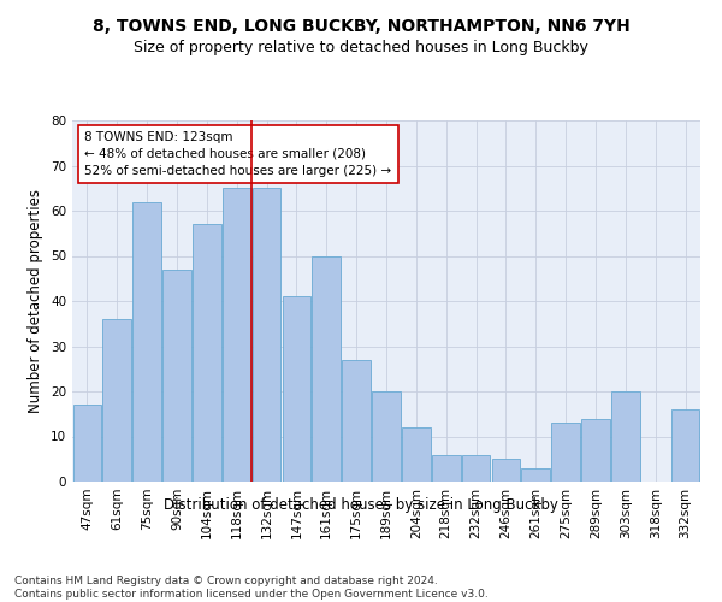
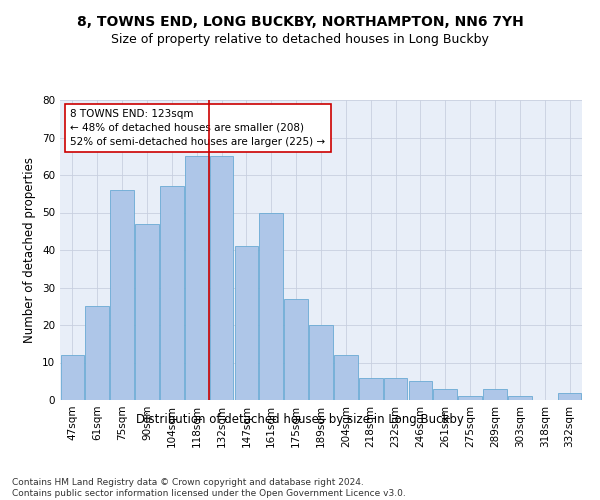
47sqm: 17 -> 12
61sqm: 36 -> 25
75sqm: 62 -> 56
275sqm: 13 -> 1
289sqm: 14 -> 3
303sqm: 20 -> 1
332sqm: 16 -> 2
